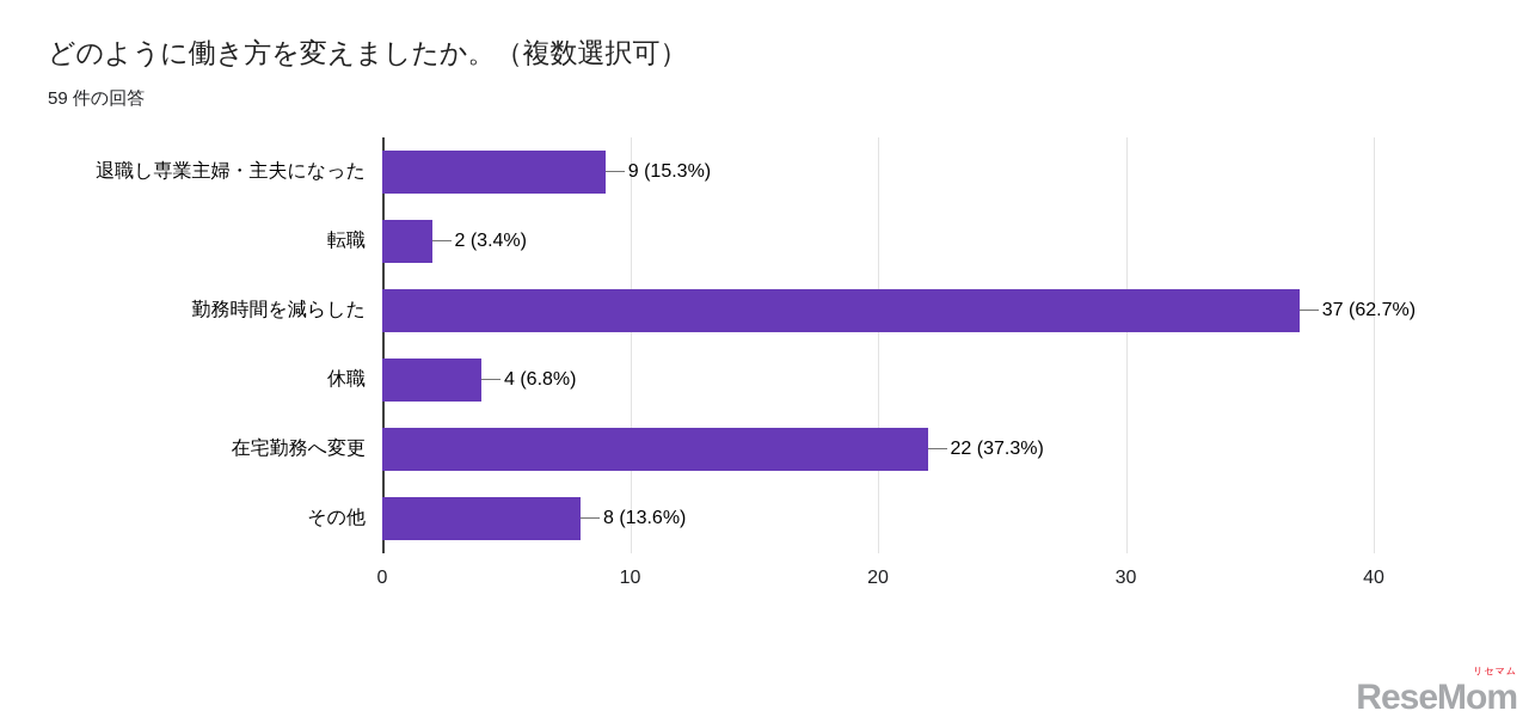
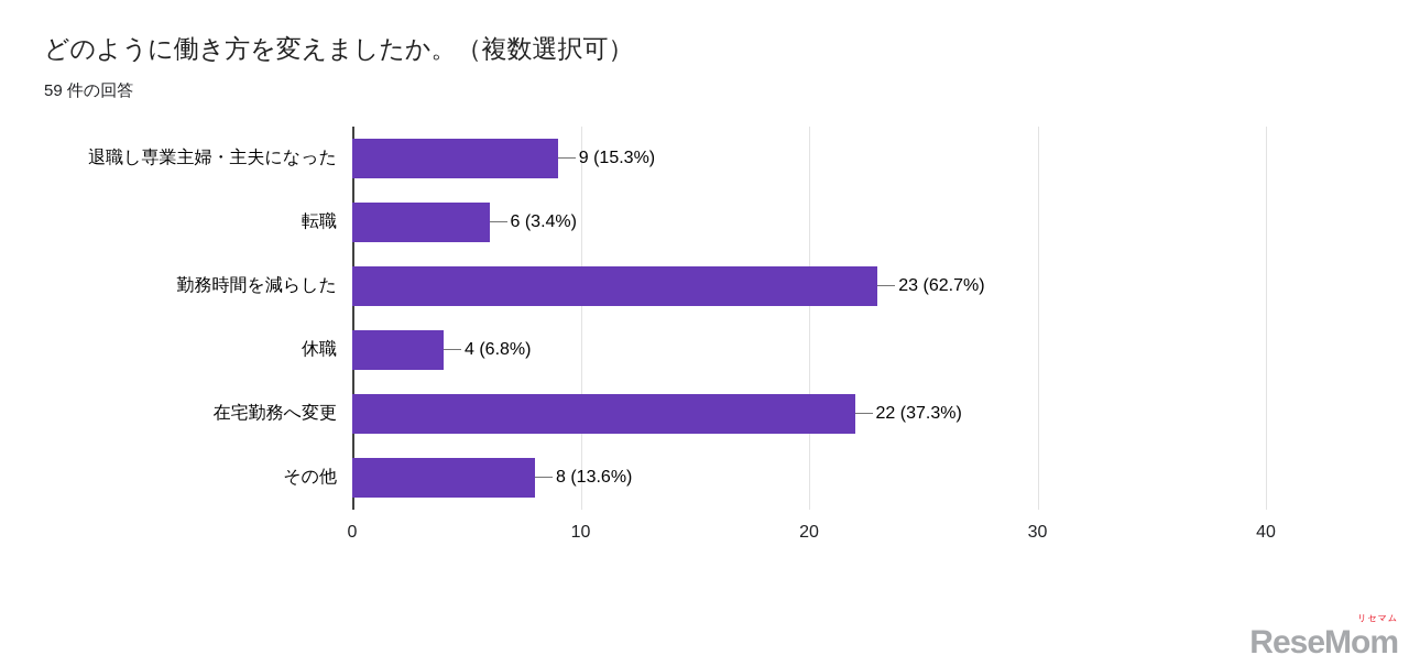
転職: 2 -> 6
勤務時間を減らした: 37 -> 23
